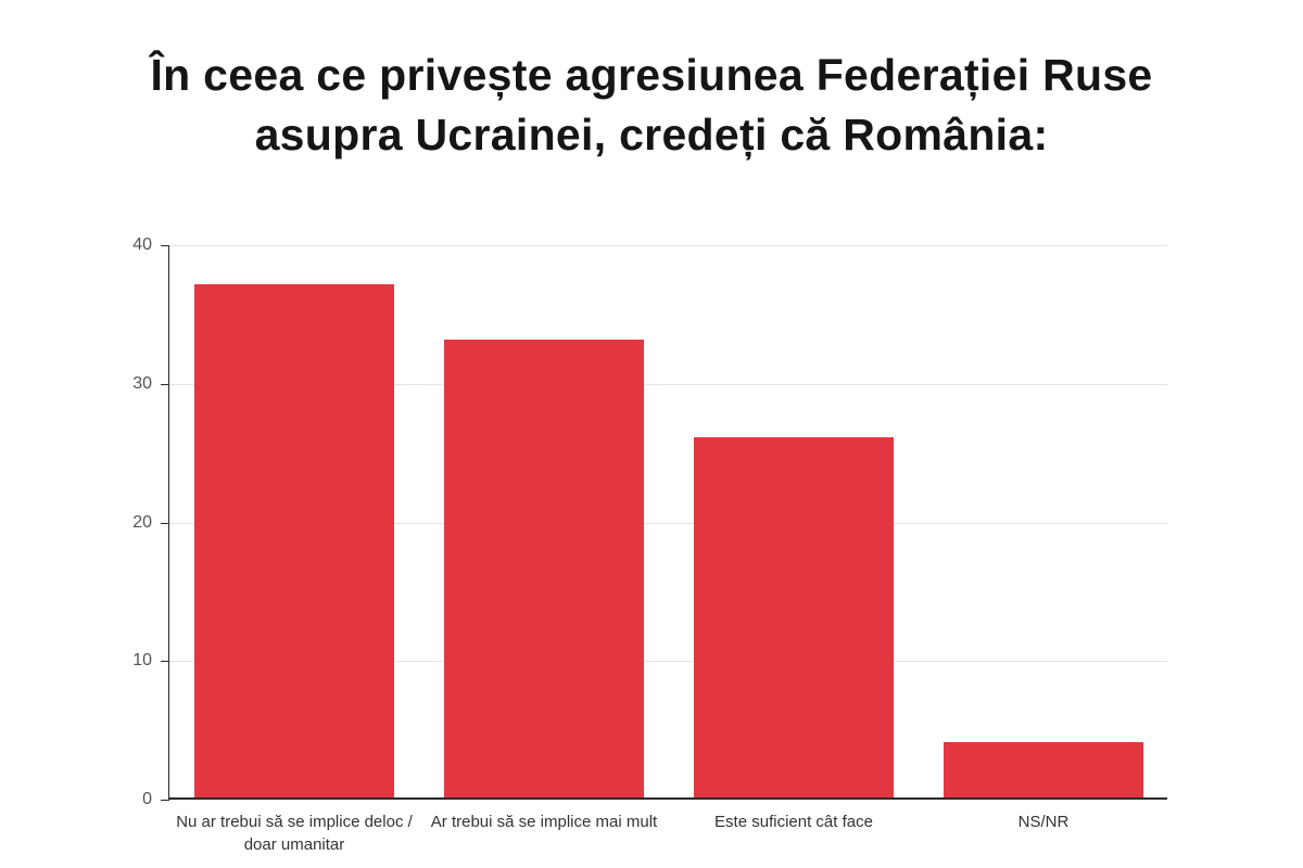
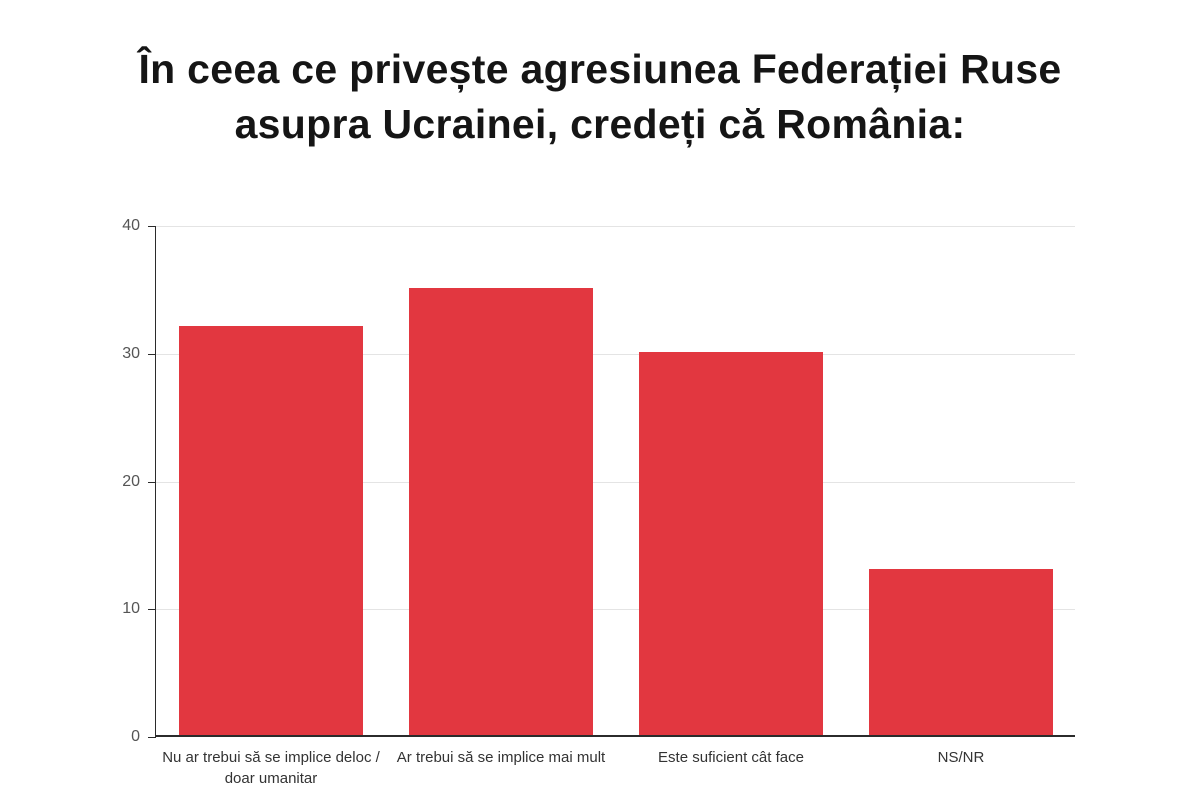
Nu ar trebui să se implice deloc / doar umanitar: 37 -> 32
Ar trebui să se implice mai mult: 33 -> 35
Este suficient cât face: 26 -> 30
NS/NR: 4 -> 13
